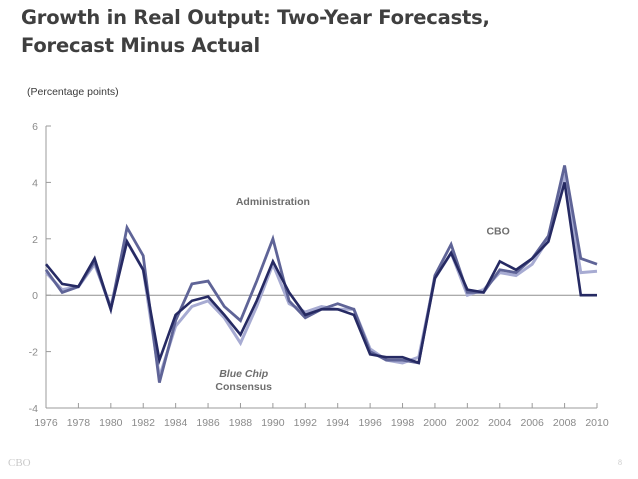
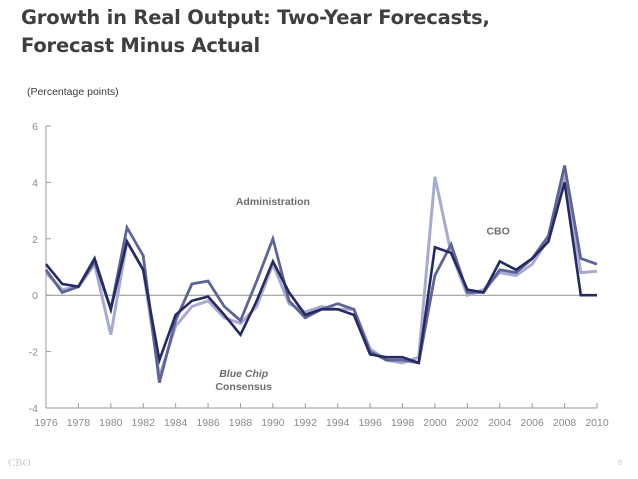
Blue Chip Consensus/1980: -0.4 -> -1.4
Blue Chip Consensus/1988: -1.7 -> -1.0
Blue Chip Consensus/2000: 0.6 -> 4.2
CBO/2000: 0.6 -> 1.7
